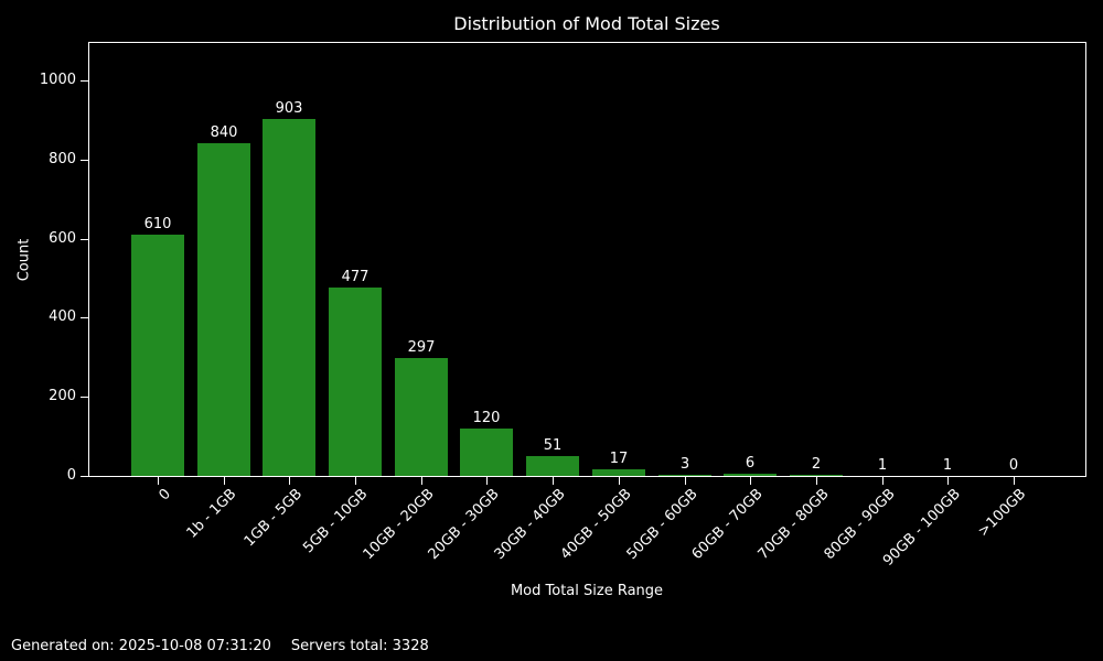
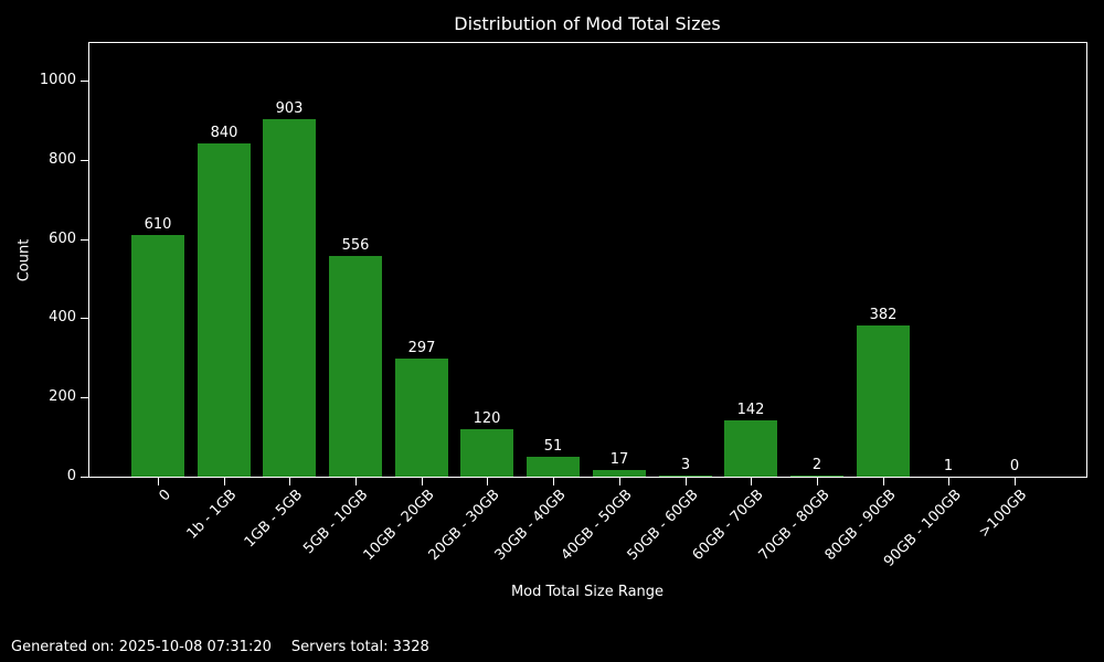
5GB - 10GB: 477 -> 556
60GB - 70GB: 6 -> 142
80GB - 90GB: 1 -> 382
